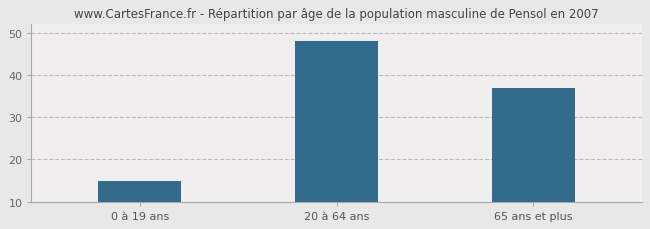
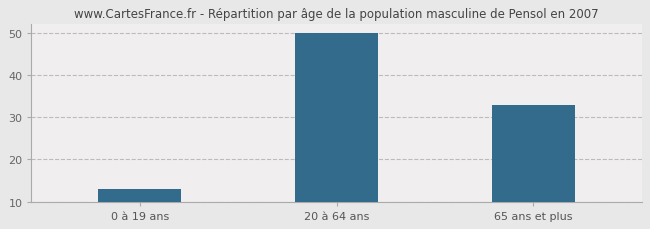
0 à 19 ans: 15 -> 13
20 à 64 ans: 48 -> 50
65 ans et plus: 37 -> 33
